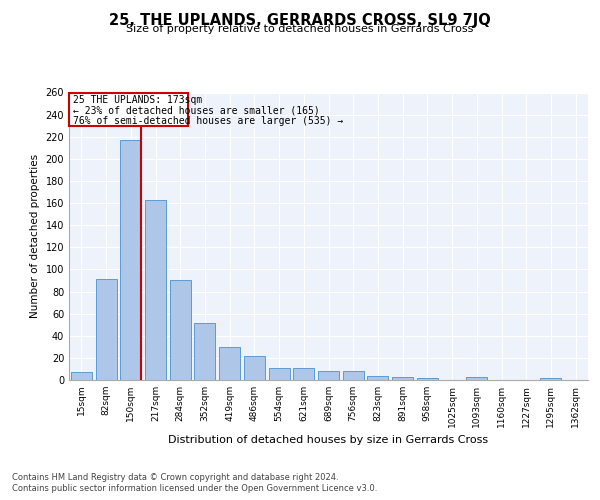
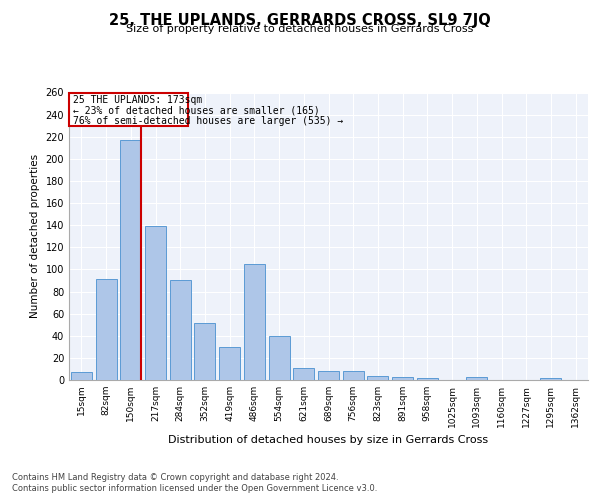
217sqm: 163 -> 139
486sqm: 22 -> 105
554sqm: 11 -> 40
